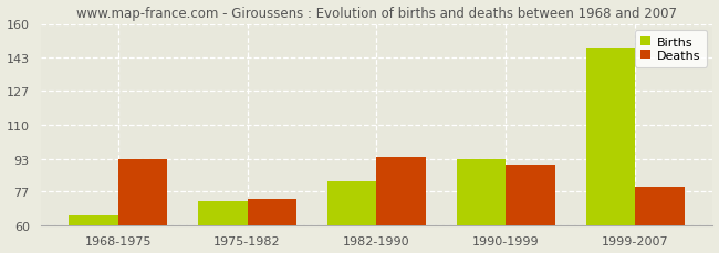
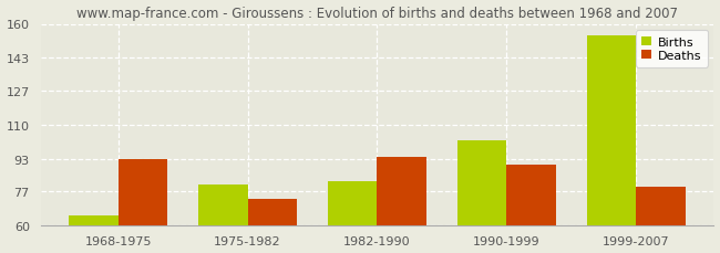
Births/1975-1982: 72 -> 80
Births/1990-1999: 93 -> 102
Births/1999-2007: 148 -> 154
